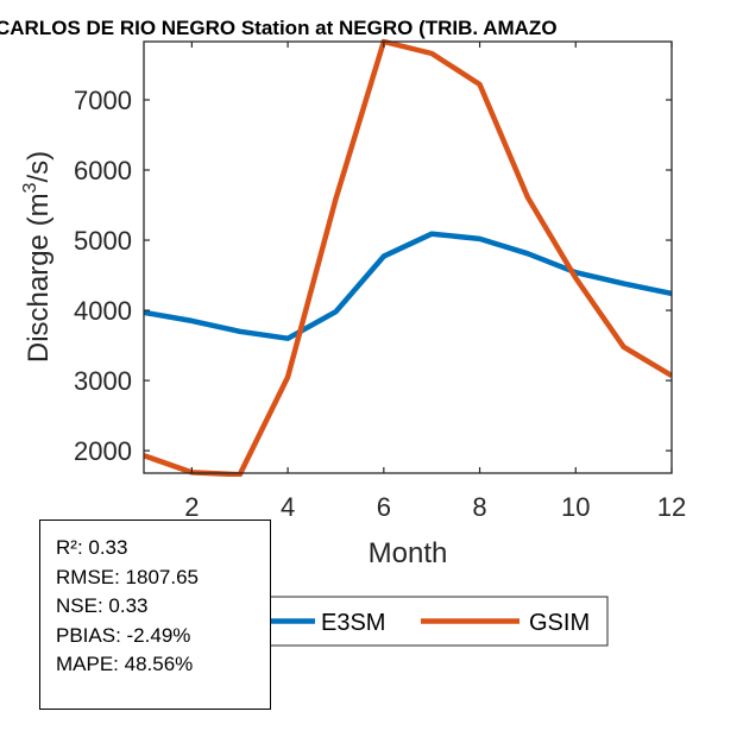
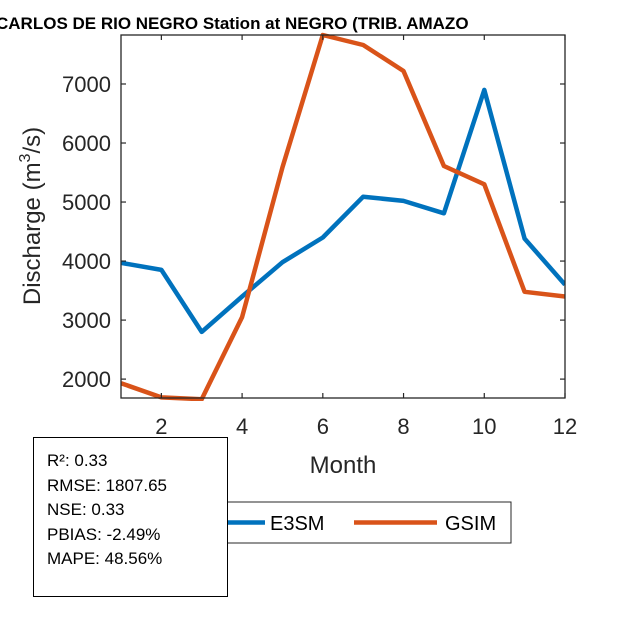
E3SM/3: 3700 -> 2800
E3SM/4: 3600 -> 3400
E3SM/6: 4800 -> 4400
E3SM/10: 4500 -> 6900
GSIM/10: 4500 -> 5300
E3SM/12: 4200 -> 3600
GSIM/12: 3100 -> 3400
